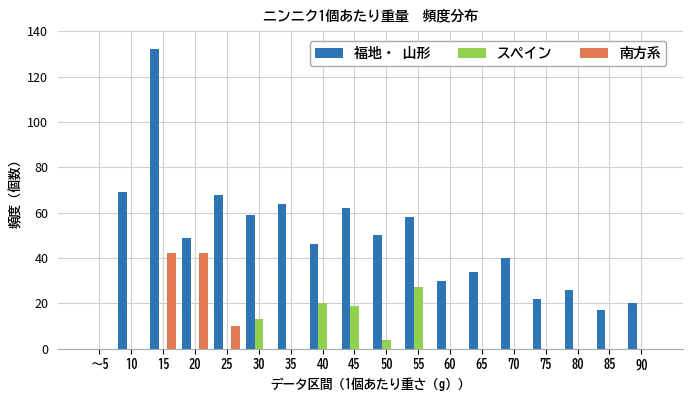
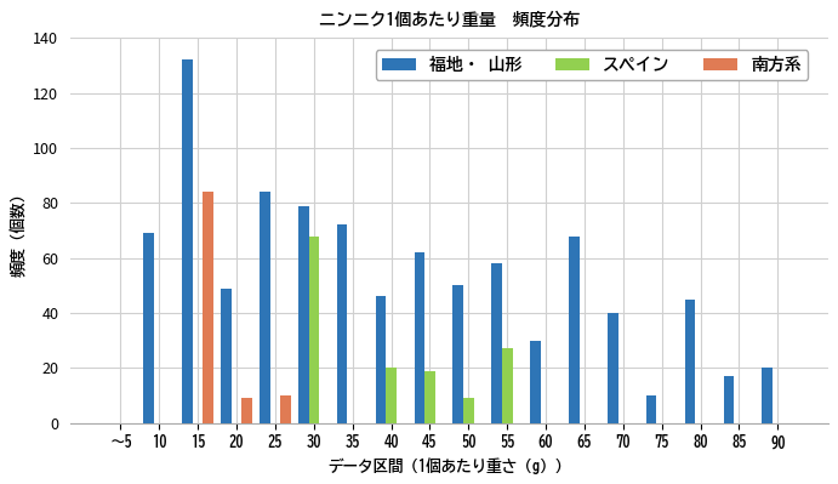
南方系/15: 42 -> 84
南方系/20: 42 -> 9
福地・ 山形/25: 68 -> 84
福地・ 山形/30: 59 -> 79
スペイン/30: 13 -> 68
福地・ 山形/35: 64 -> 72
スペイン/50: 4 -> 9
福地・ 山形/65: 34 -> 68
福地・ 山形/75: 22 -> 10
福地・ 山形/80: 26 -> 45
